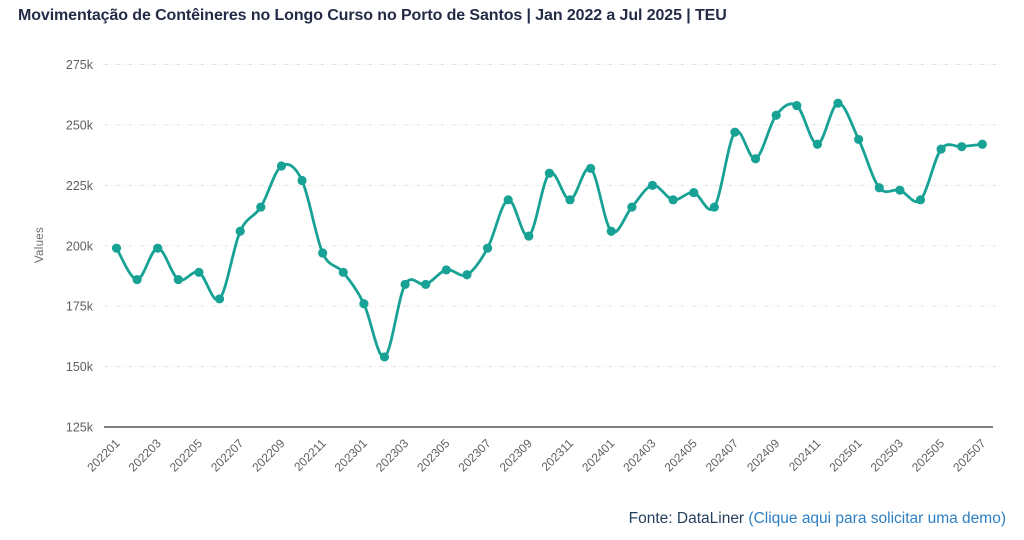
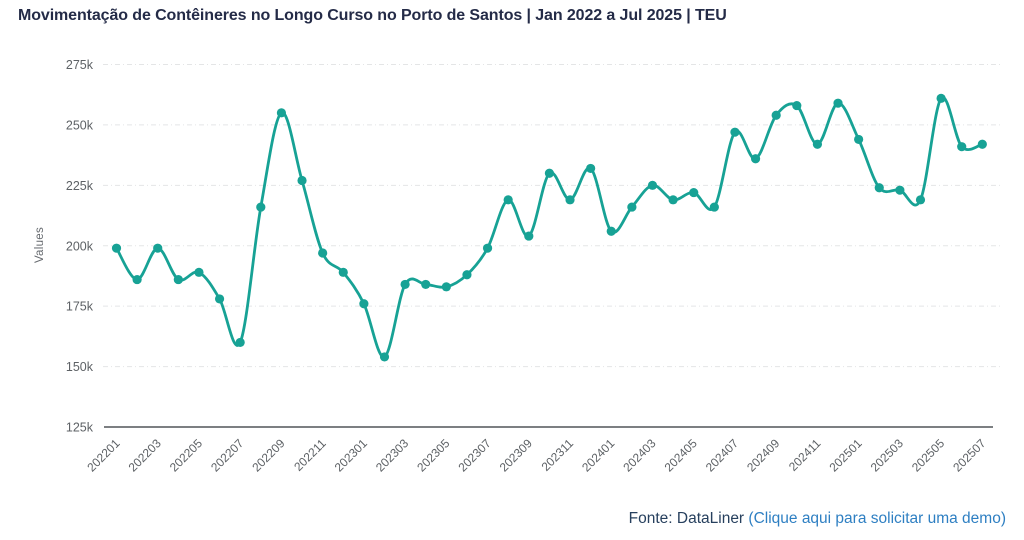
202207: 206k -> 160k
202209: 233k -> 255k
202305: 190k -> 183k
202505: 240k -> 261k
